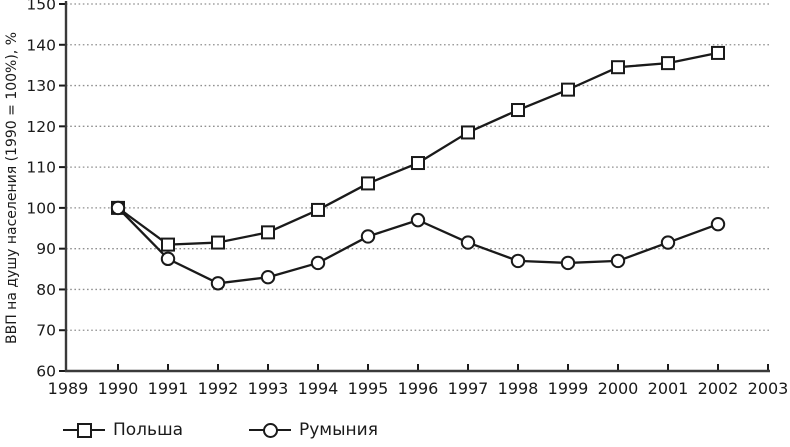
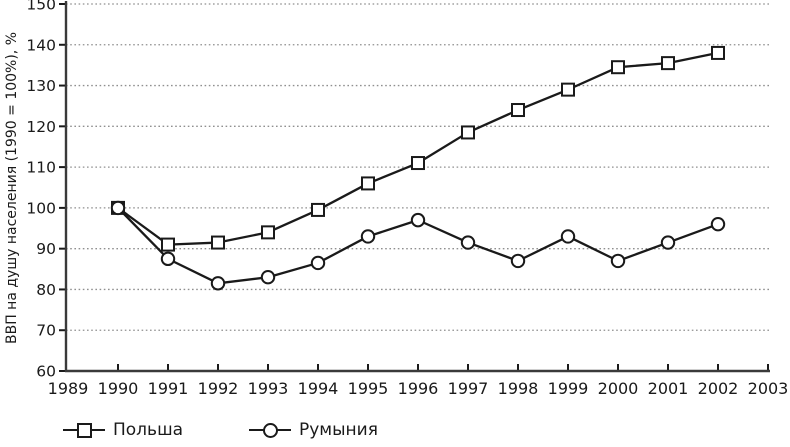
Румыния/1999: 86 -> 93
